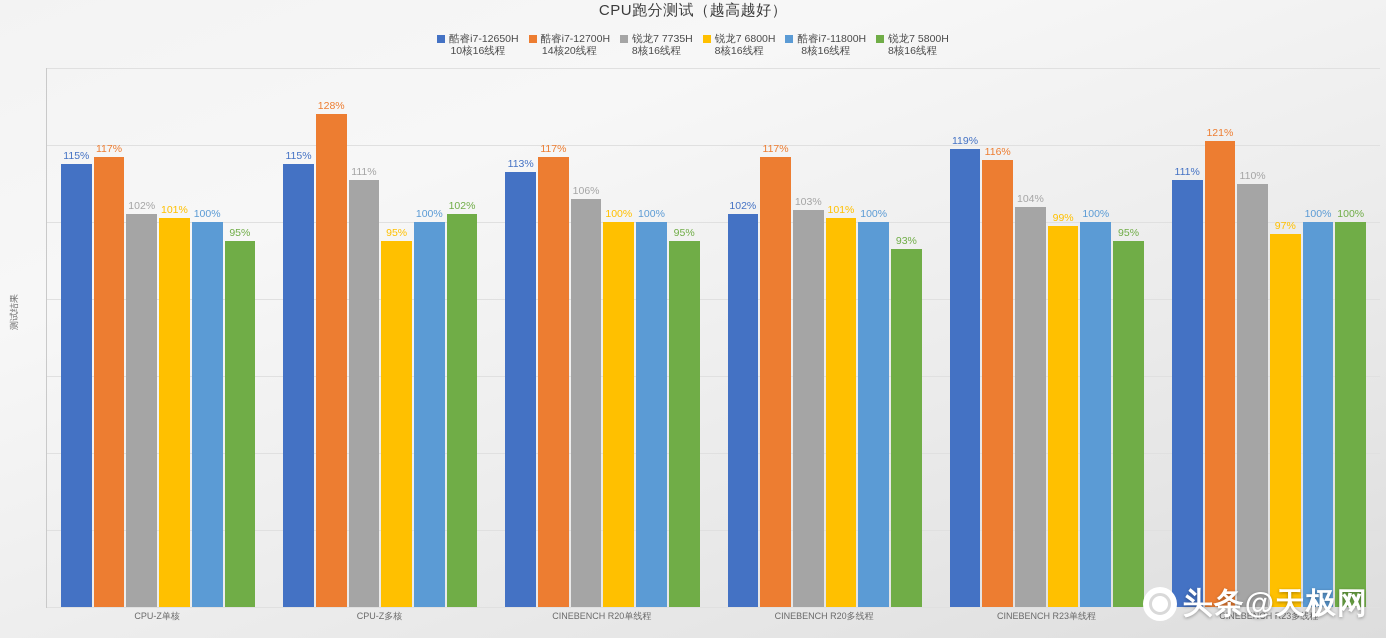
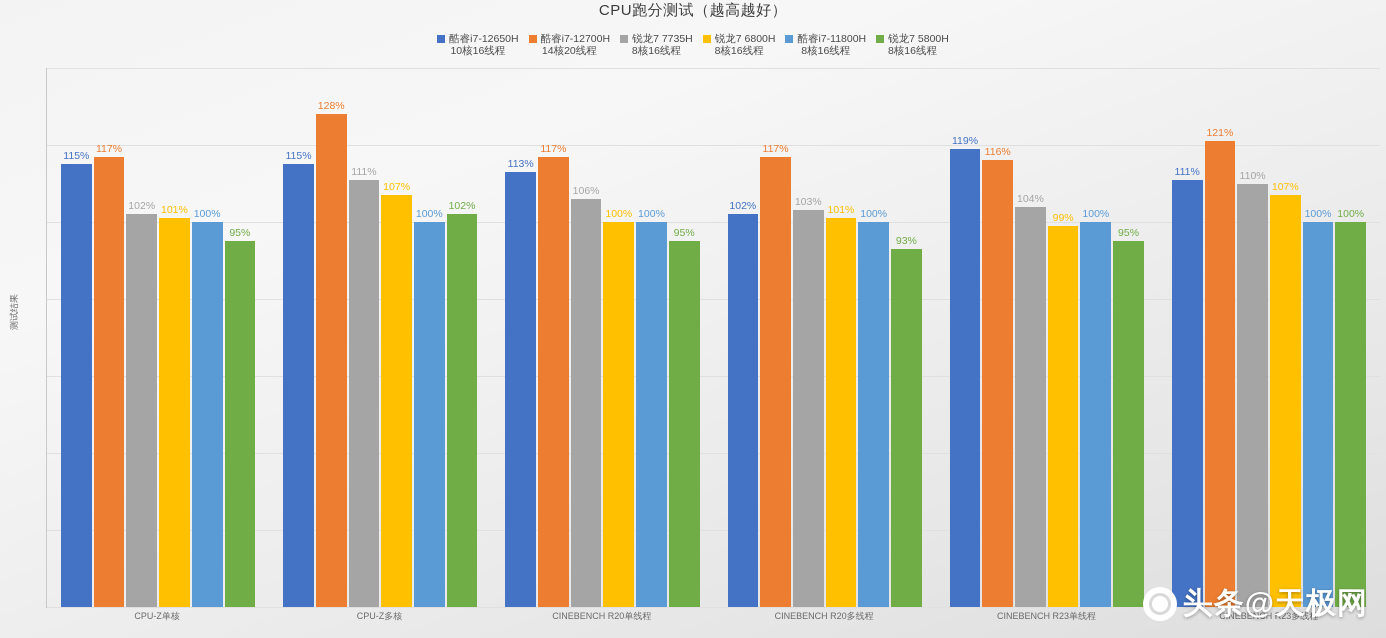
锐龙7 6800H/CPU-Z多核: 95% -> 107%
锐龙7 6800H/CINEBENCH R23多线程: 97% -> 107%
